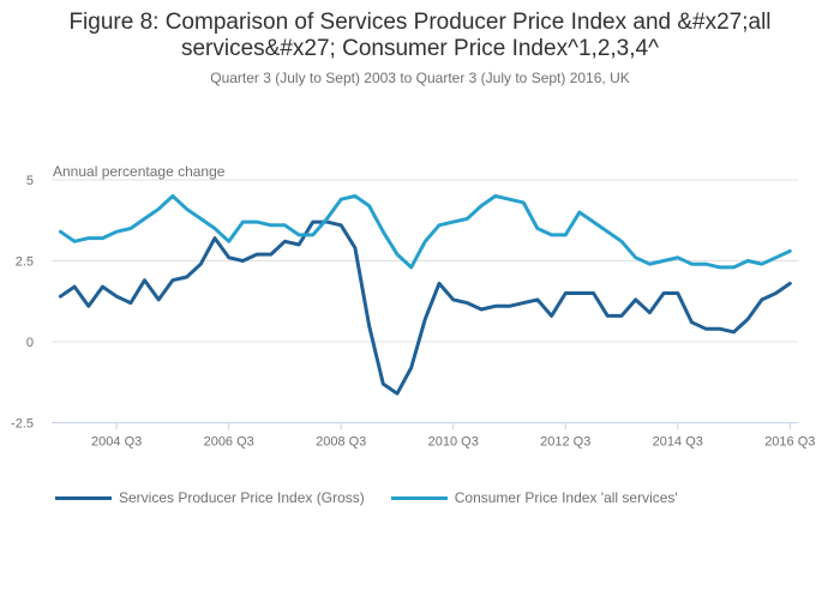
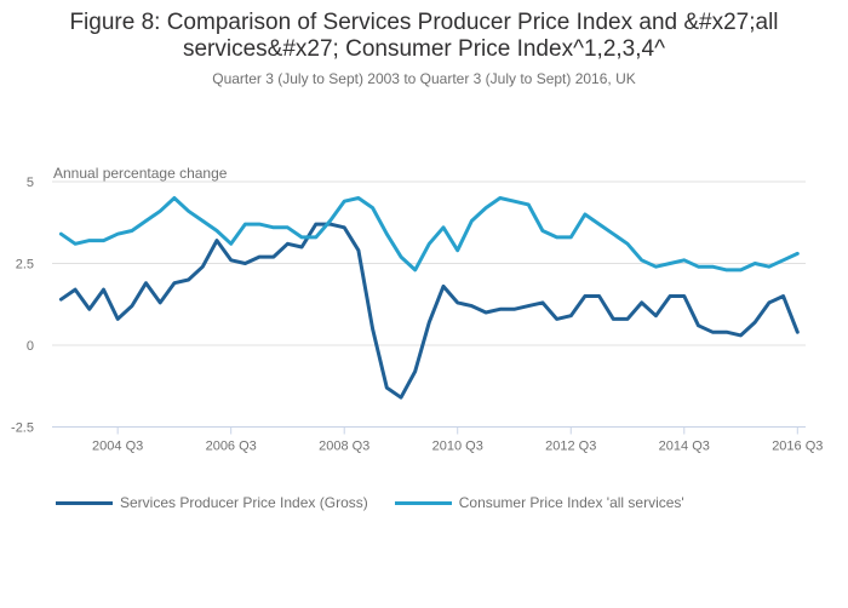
Services Producer Price Index (Gross)/2004 Q3: 1.4 -> 0.8
Consumer Price Index 'all services'/2010 Q3: 3.7 -> 2.9
Services Producer Price Index (Gross)/2012 Q3: 1.5 -> 0.9
Services Producer Price Index (Gross)/2016 Q3: 1.8 -> 0.4
